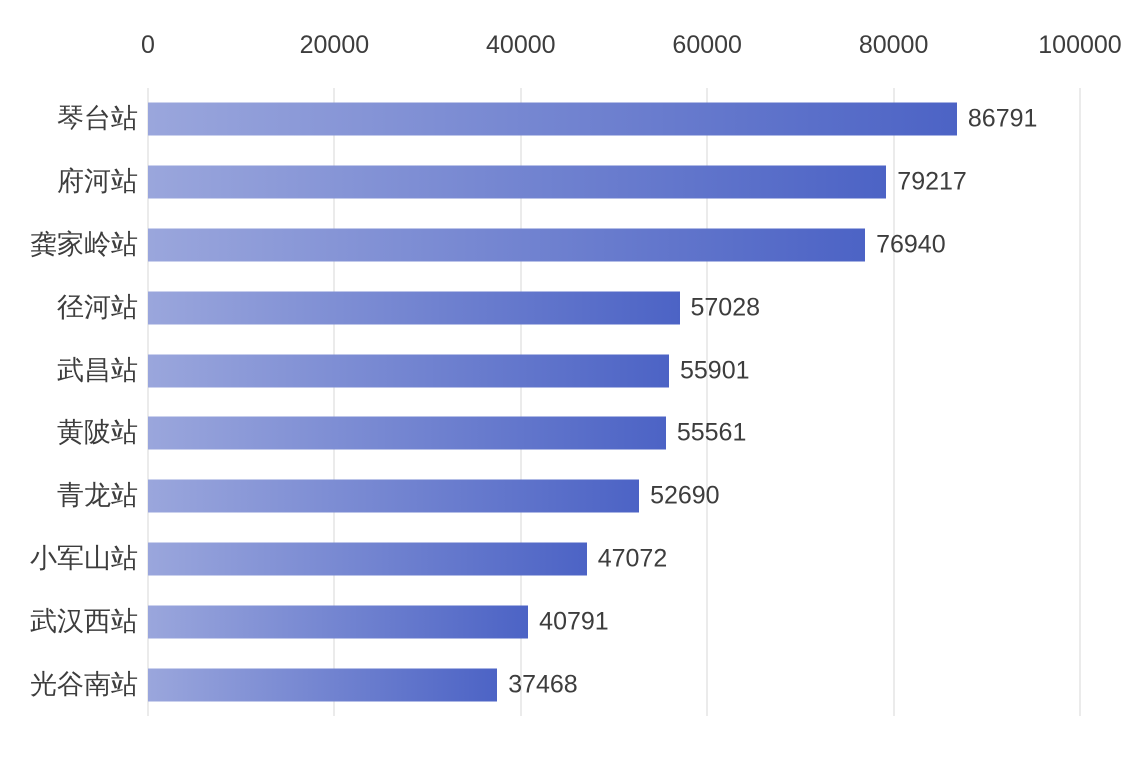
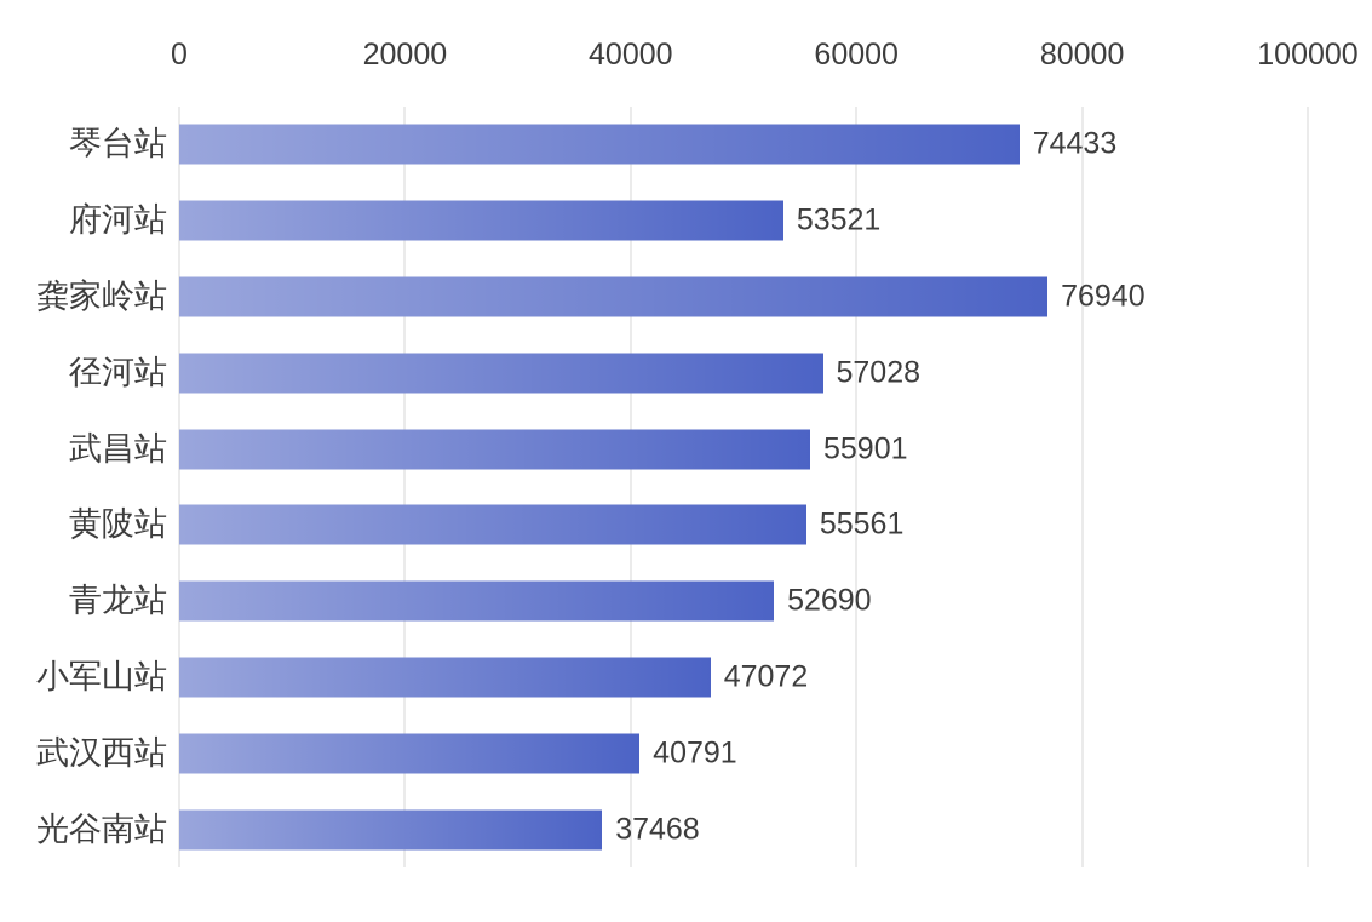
琴台站: 86791 -> 74433
府河站: 79217 -> 53521
